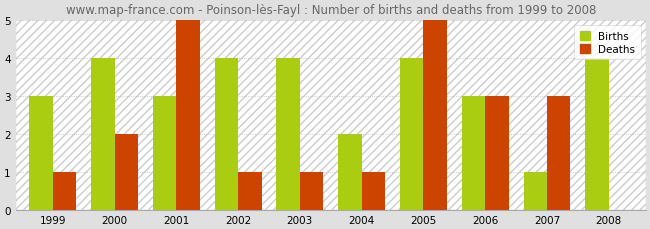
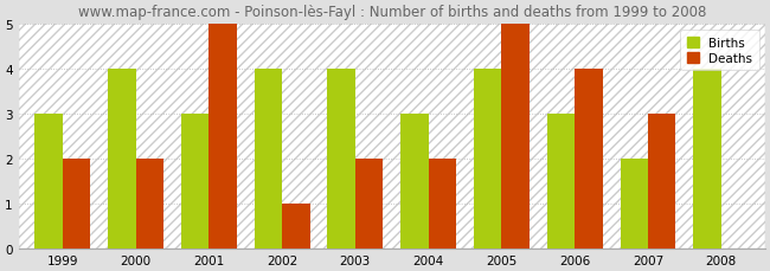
Deaths/1999: 1 -> 2
Deaths/2003: 1 -> 2
Births/2004: 2 -> 3
Deaths/2004: 1 -> 2
Deaths/2006: 3 -> 4
Births/2007: 1 -> 2
